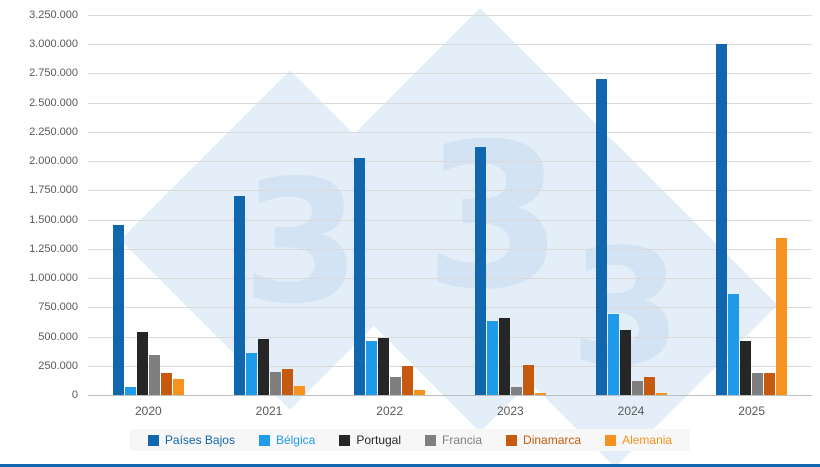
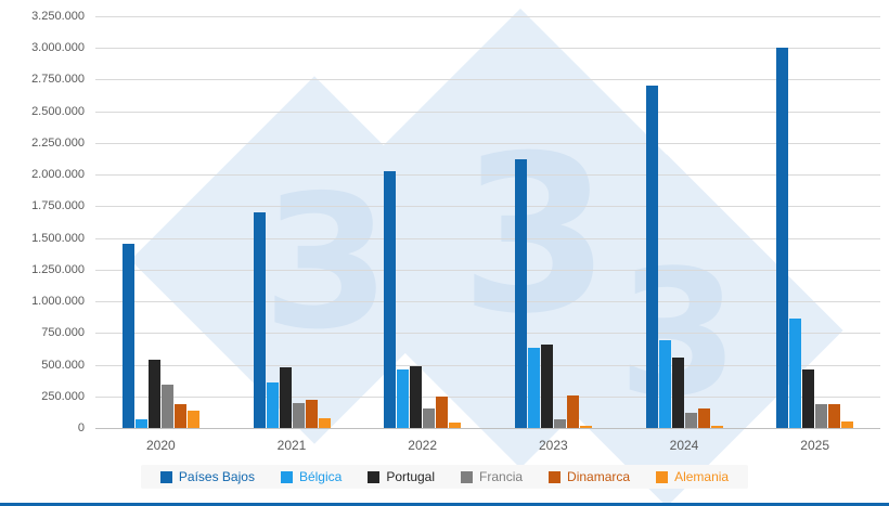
Alemania/2025: 1340000 -> 50000
